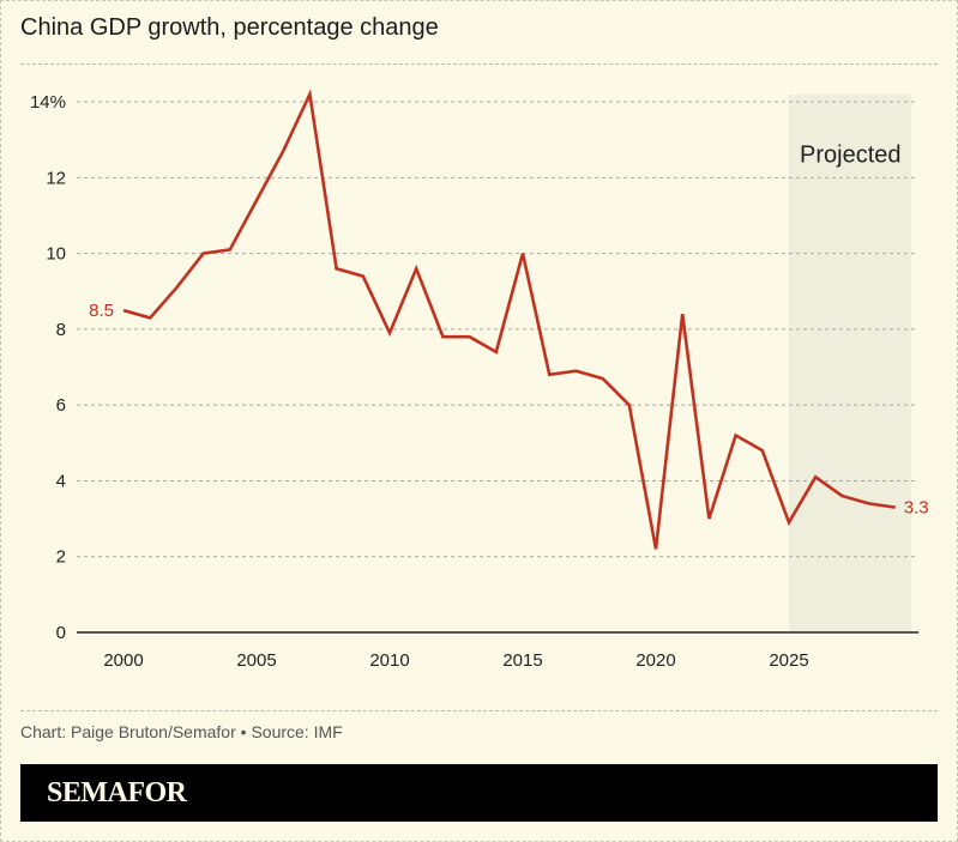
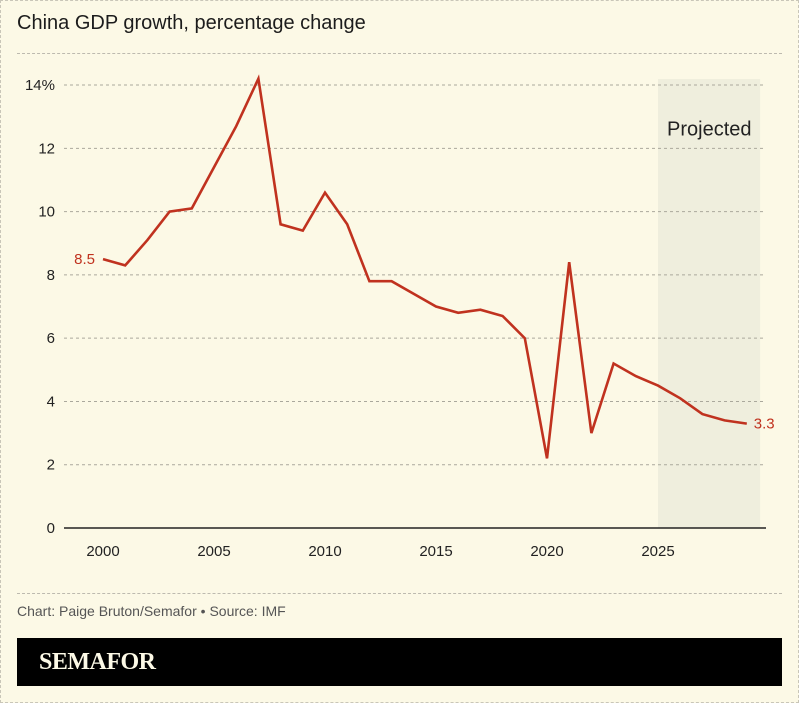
2010: 7.9% -> 10.6%
2015: 10.0% -> 7.0%
2025: 2.9% -> 4.5%
